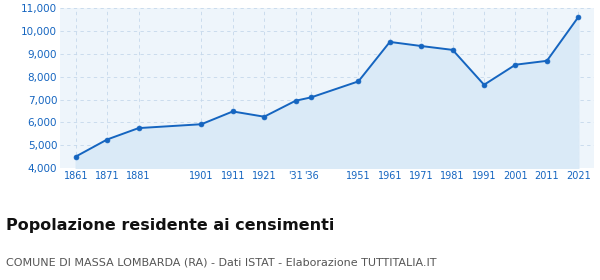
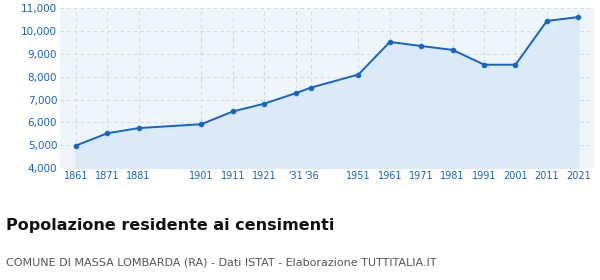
1861: 4,500 -> 4,980
1871: 5,250 -> 5,520
1921: 6,250 -> 6,820
'31: 6,950 -> 7,280
'36: 7,100 -> 7,530
1951: 7,800 -> 8,100
1991: 7,650 -> 8,530
2011: 8,700 -> 10,450
